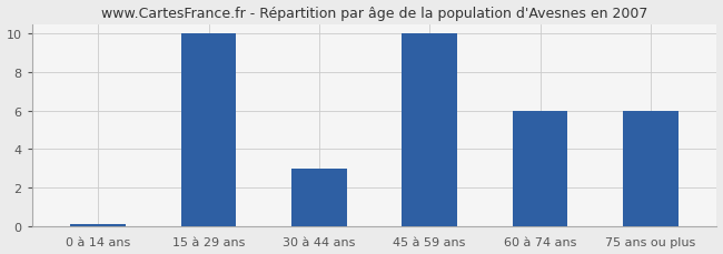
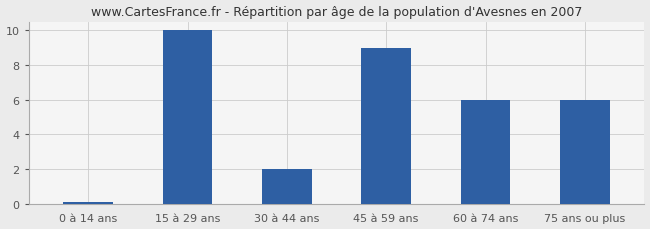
30 à 44 ans: 3.0 -> 2.0
45 à 59 ans: 10.0 -> 9.0
